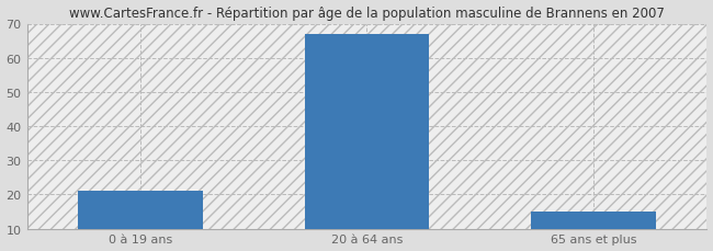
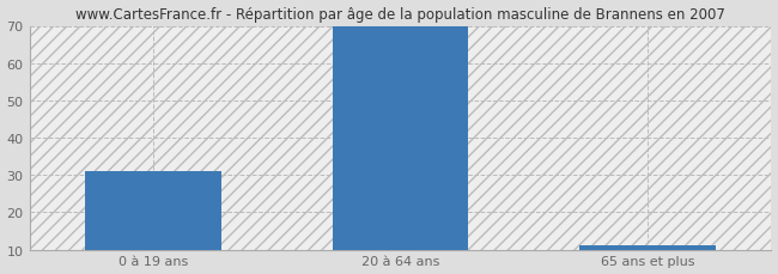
0 à 19 ans: 21 -> 31
20 à 64 ans: 67 -> 70
65 ans et plus: 15 -> 11
